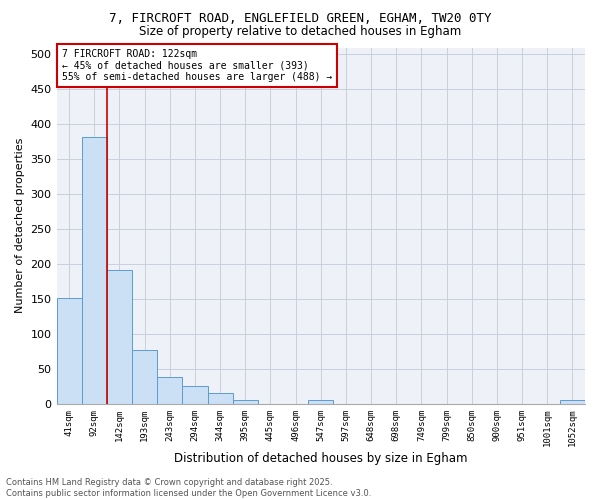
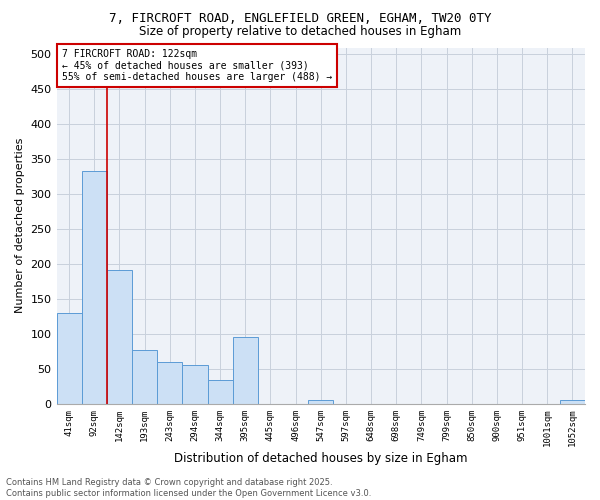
41sqm: 152 -> 130
92sqm: 382 -> 334
243sqm: 38 -> 60
294sqm: 25 -> 56
344sqm: 16 -> 34
395sqm: 6 -> 96
